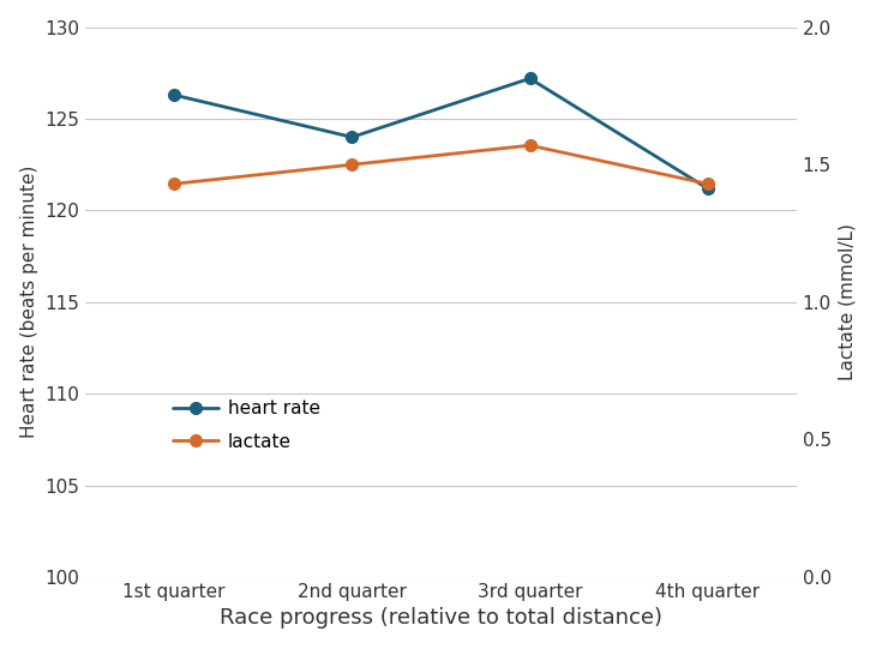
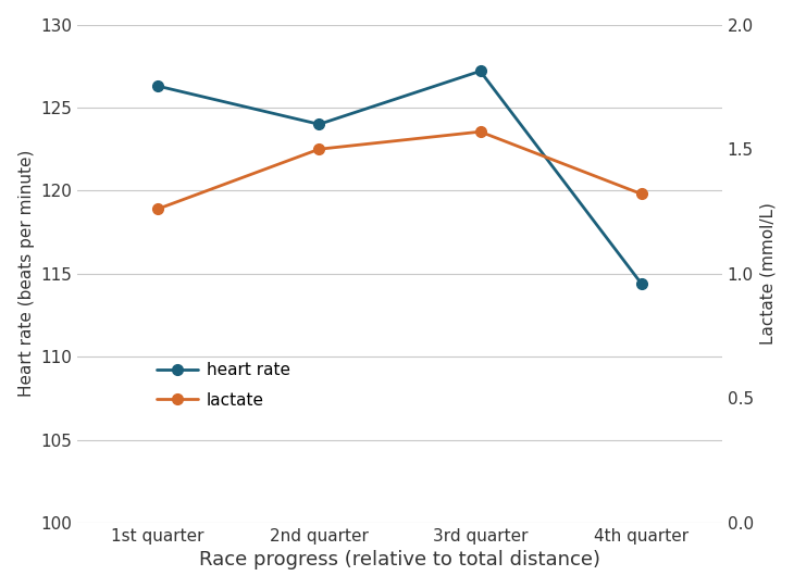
lactate/1st quarter: 1.43 -> 1.26
heart rate/4th quarter: 121.2 -> 114.4
lactate/4th quarter: 1.43 -> 1.32
